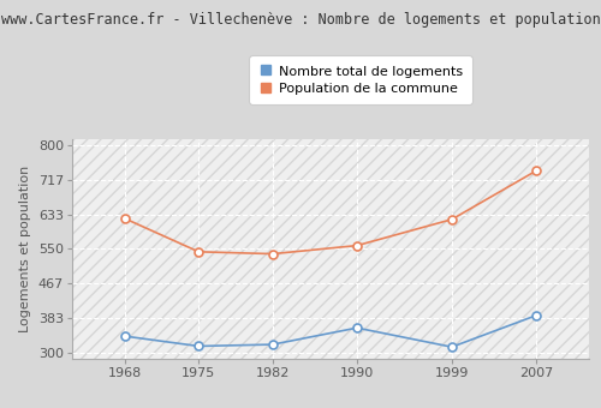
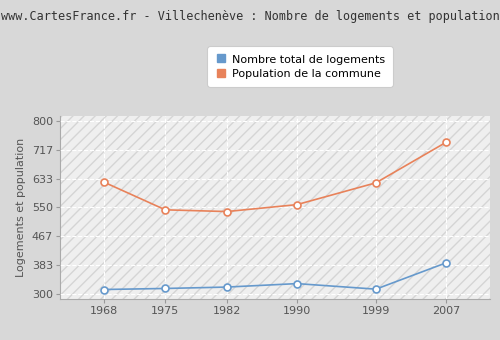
Nombre total de logements/1968: 340 -> 313
Nombre total de logements/1990: 360 -> 330
